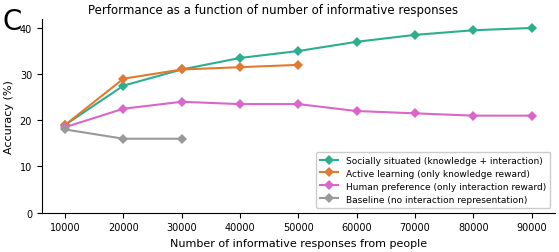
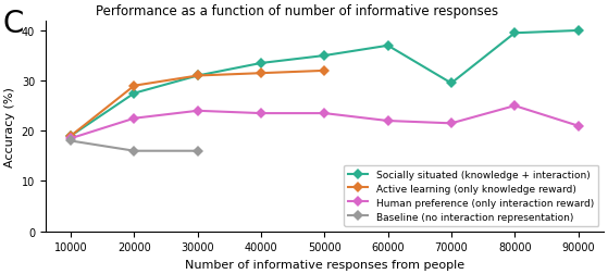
Socially situated (knowledge + interaction)/70000: 38.5 -> 29.5
Human preference (only interaction reward)/80000: 21.0 -> 25.0
